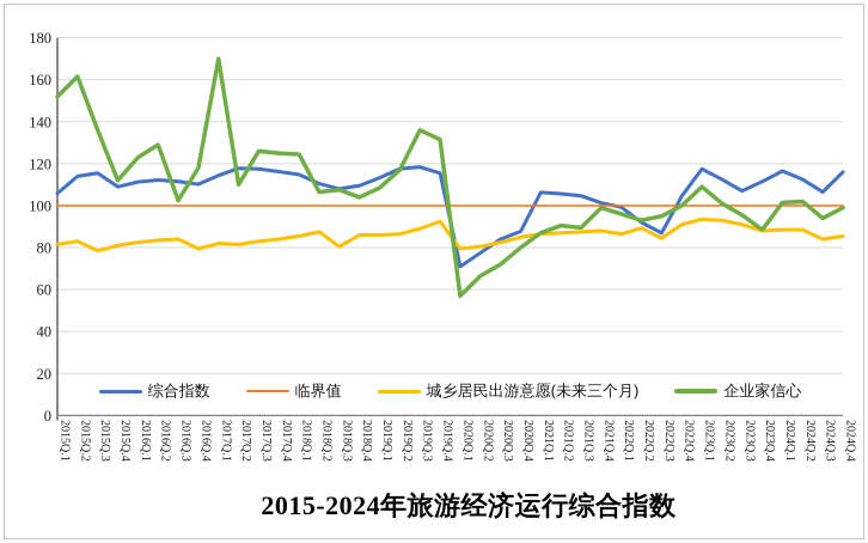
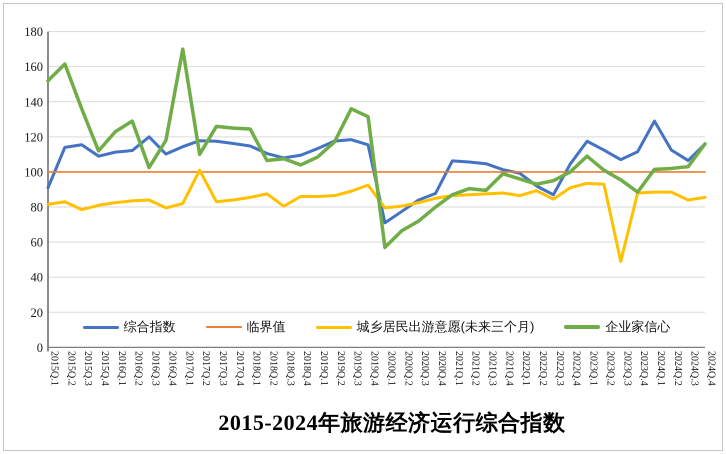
综合指数/2015Q.1: 106 -> 91
综合指数/2016Q.3: 112 -> 120
城乡居民出游意愿(未来三个月)/2017Q.2: 82 -> 101
城乡居民出游意愿(未来三个月)/2023Q.3: 91 -> 49
综合指数/2024Q.1: 116 -> 129
企业家信心/2024Q.3: 94 -> 103
企业家信心/2024Q.4: 99 -> 116
